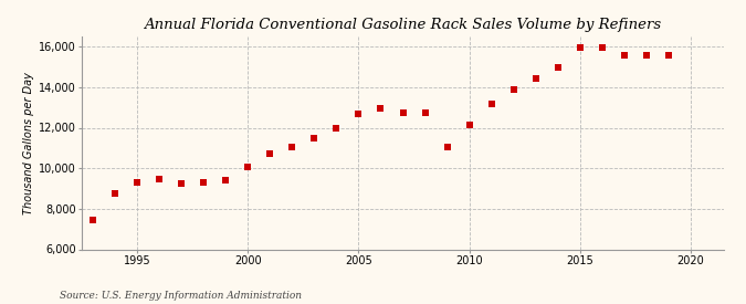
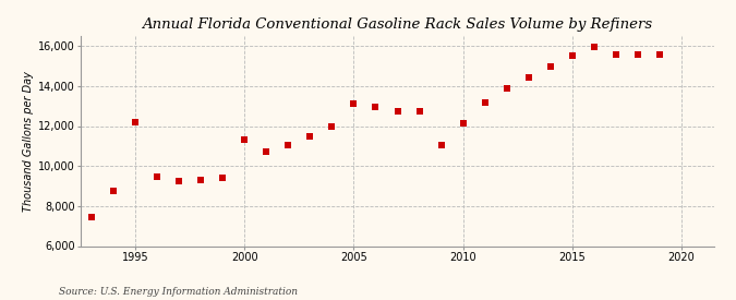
1995: 9,300 -> 12,200
2000: 10,000 -> 11,300
2005: 12,700 -> 13,100
2015: 16,000 -> 15,500
